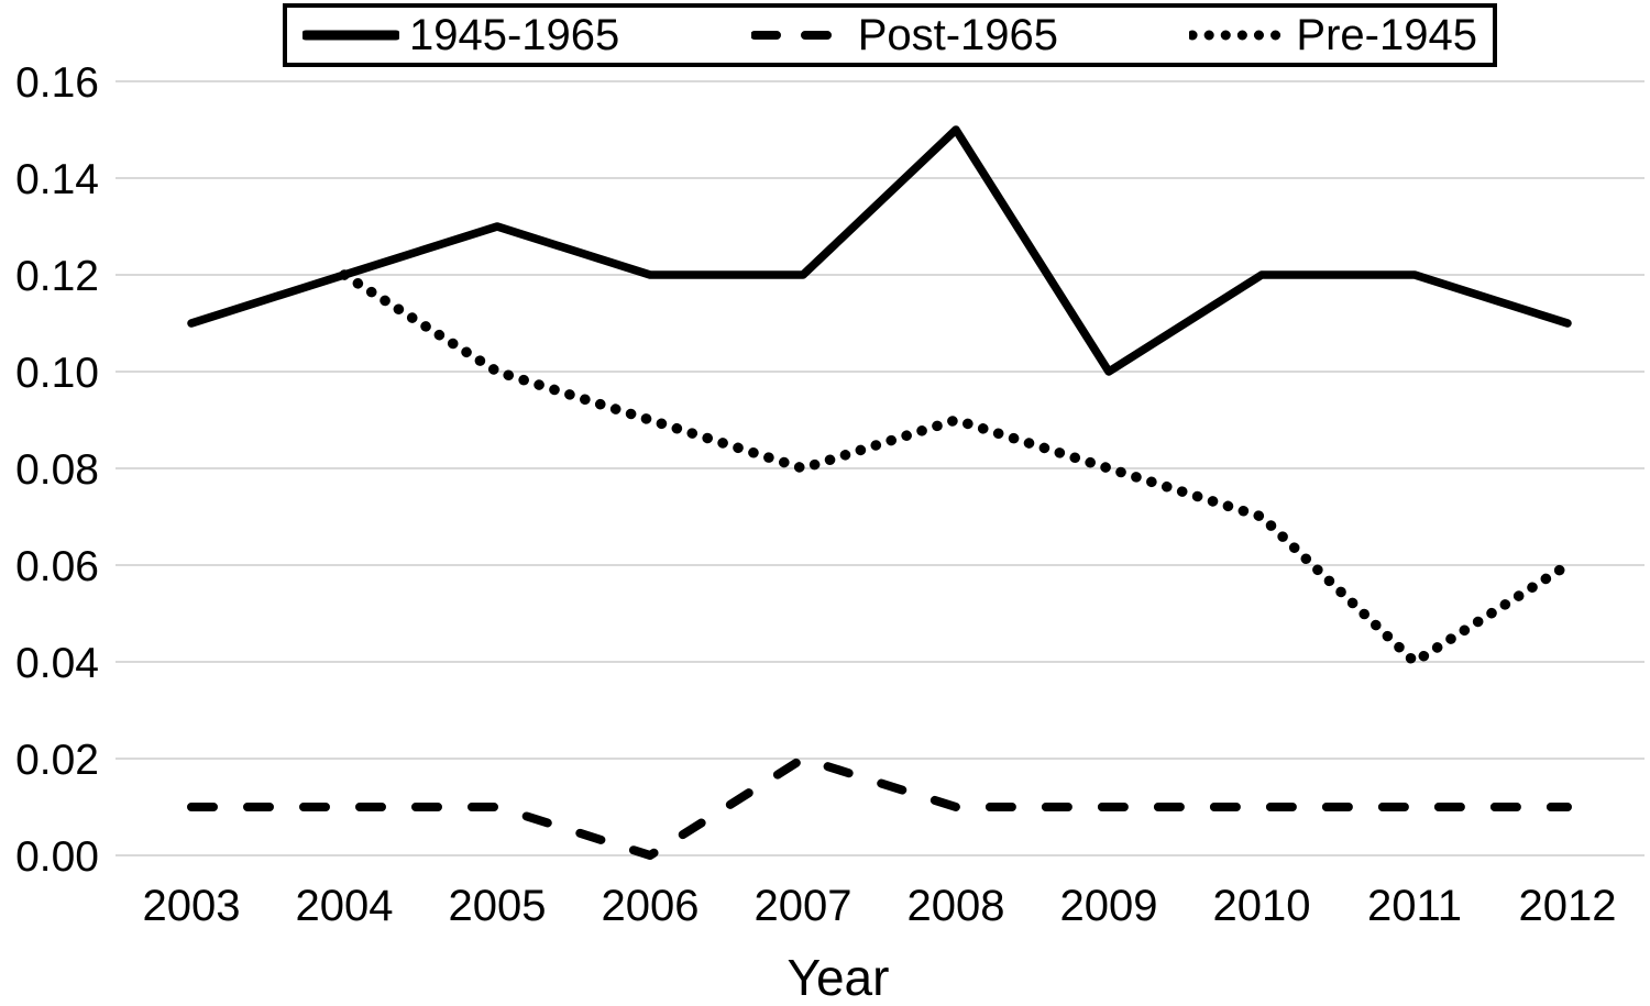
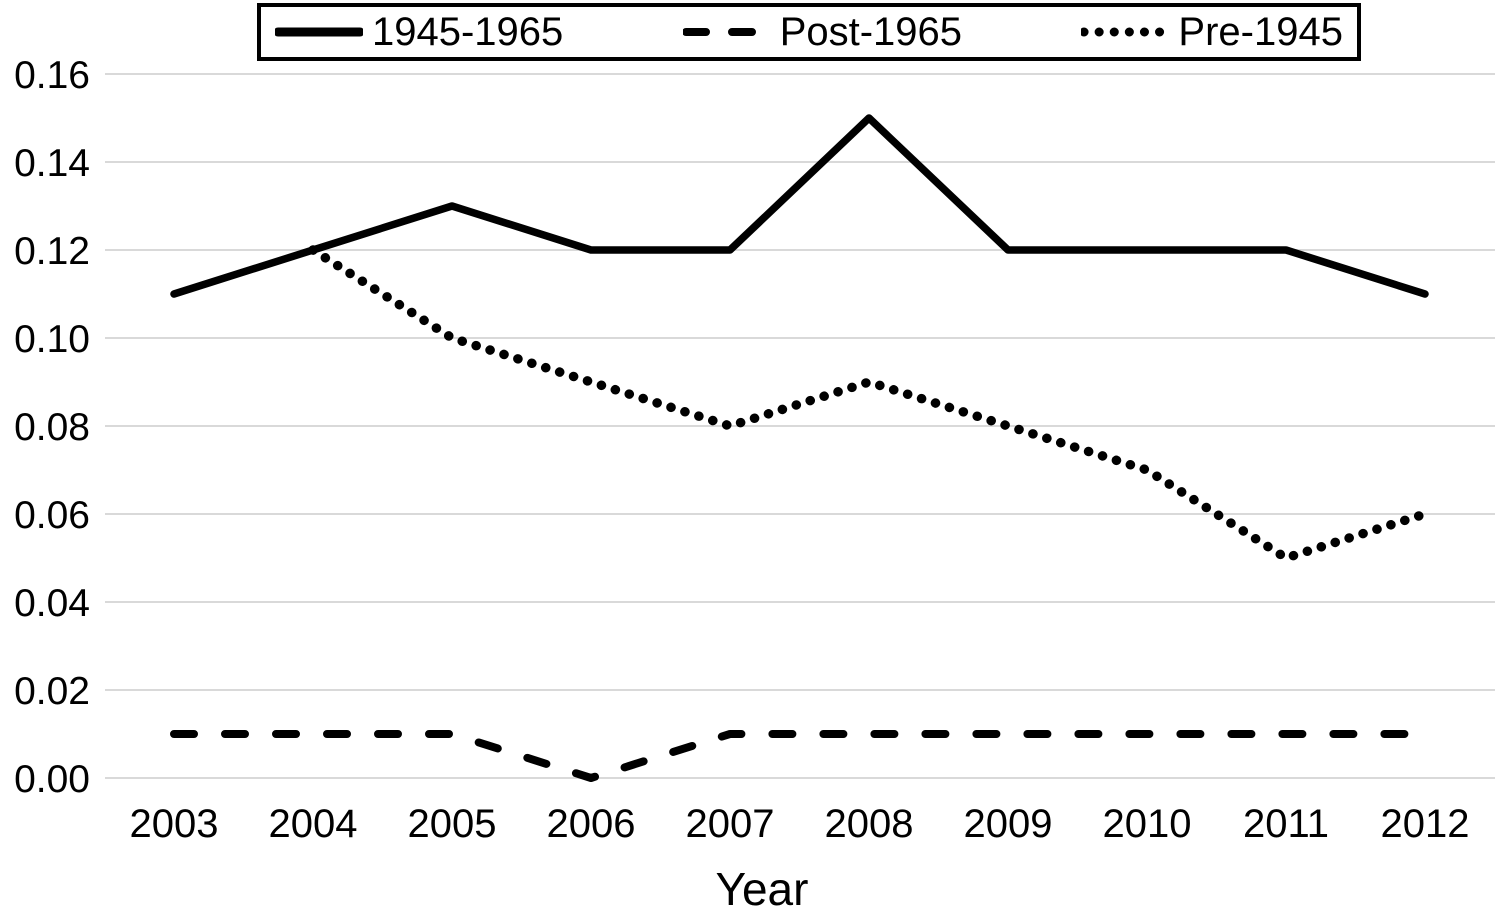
Post-1965/2007: 0.02 -> 0.01
1945-1965/2009: 0.10 -> 0.12
Pre-1945/2011: 0.04 -> 0.05
